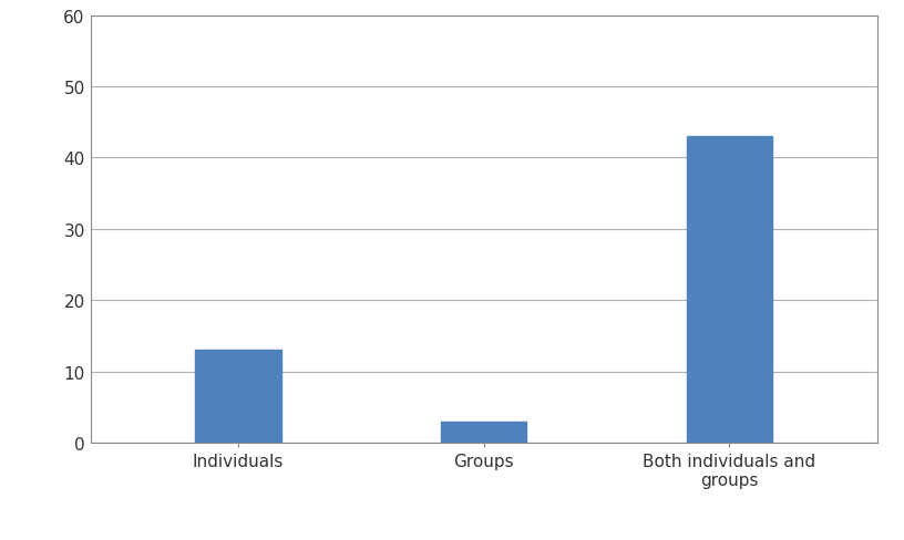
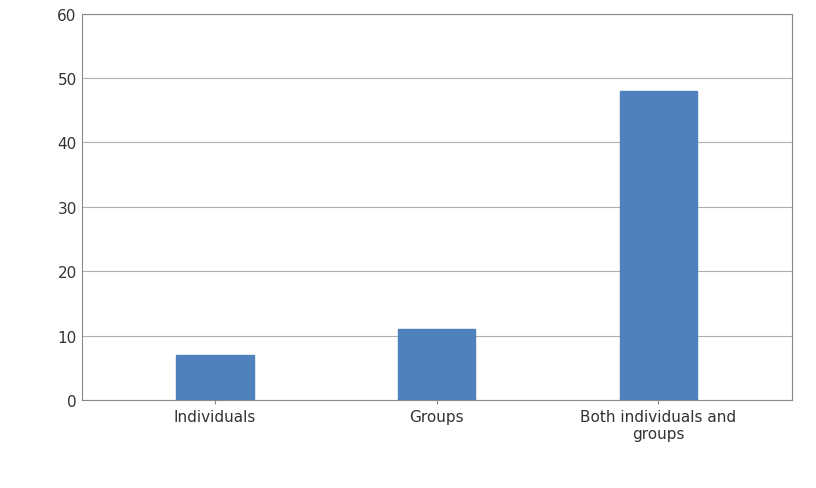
Individuals: 13 -> 7
Groups: 3 -> 11
Both individuals and groups: 43 -> 48
